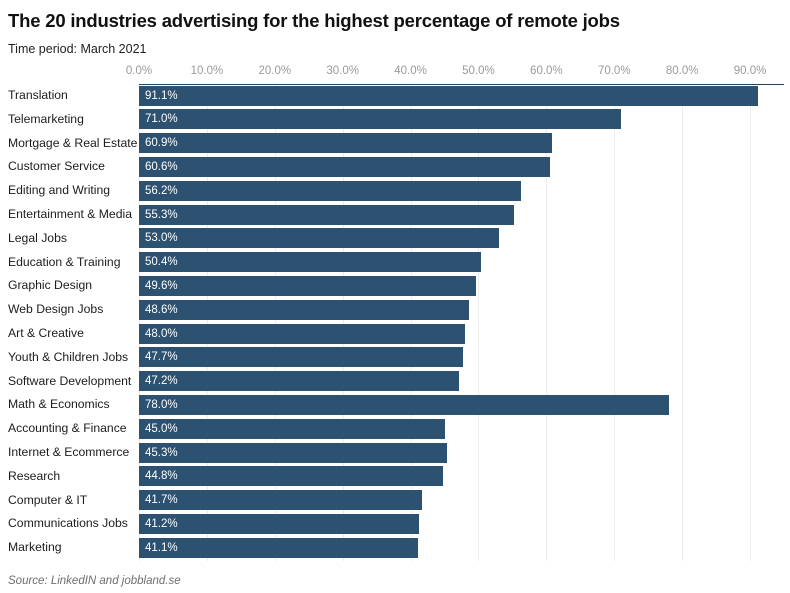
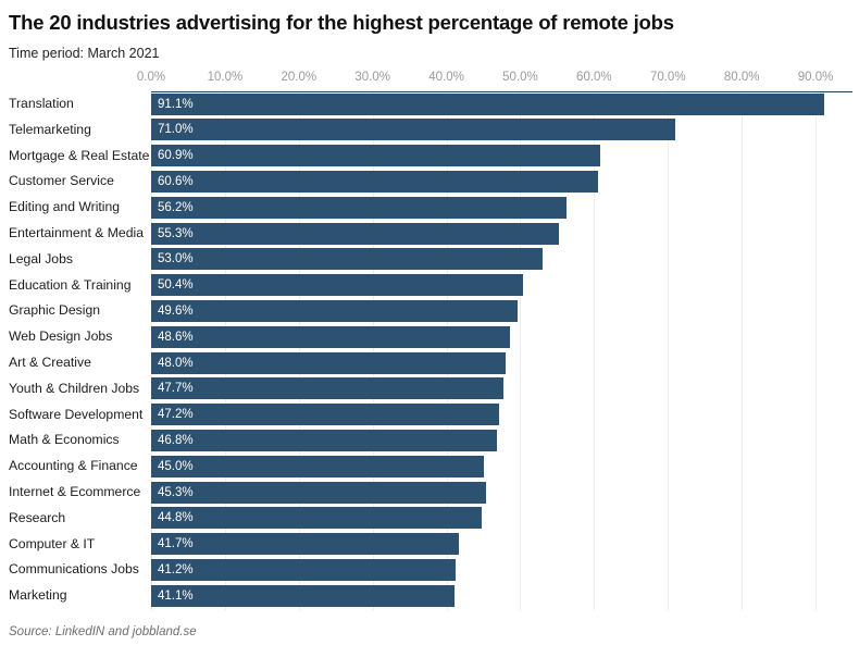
Math & Economics: 78.0% -> 46.8%
